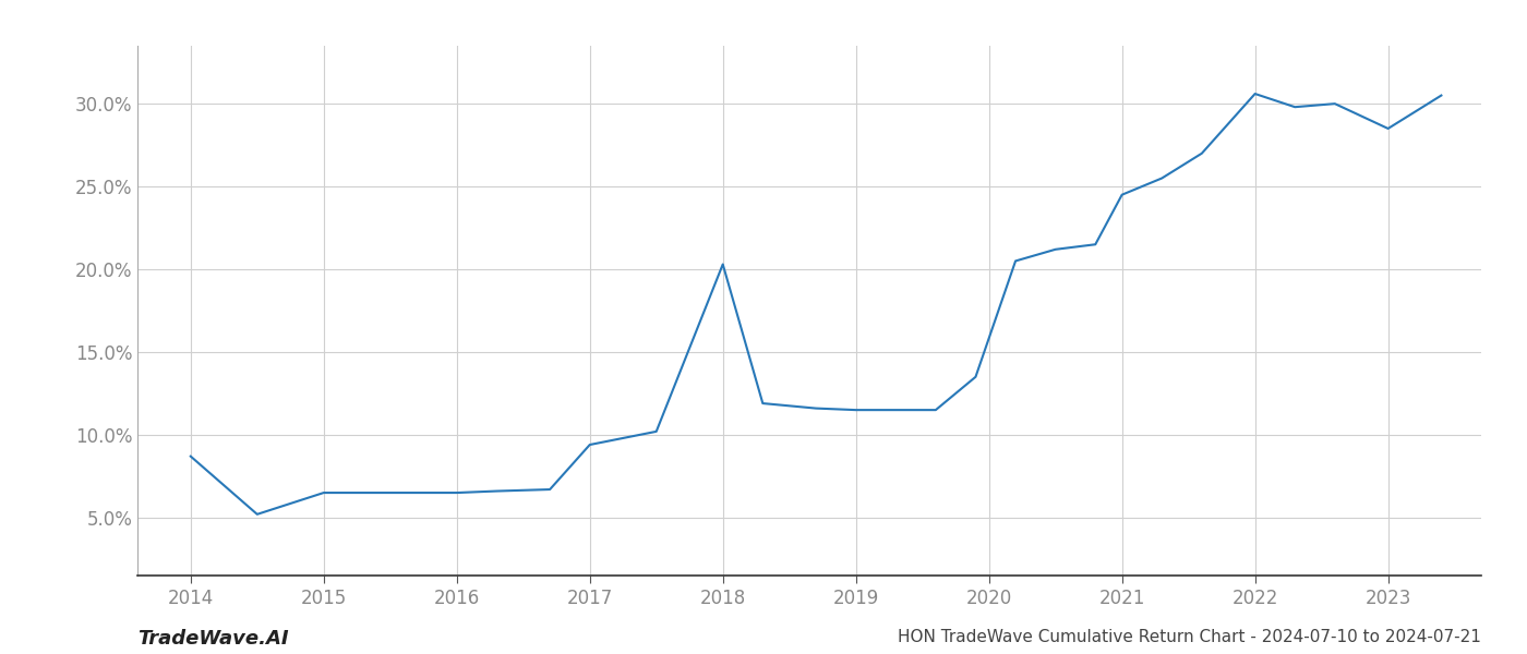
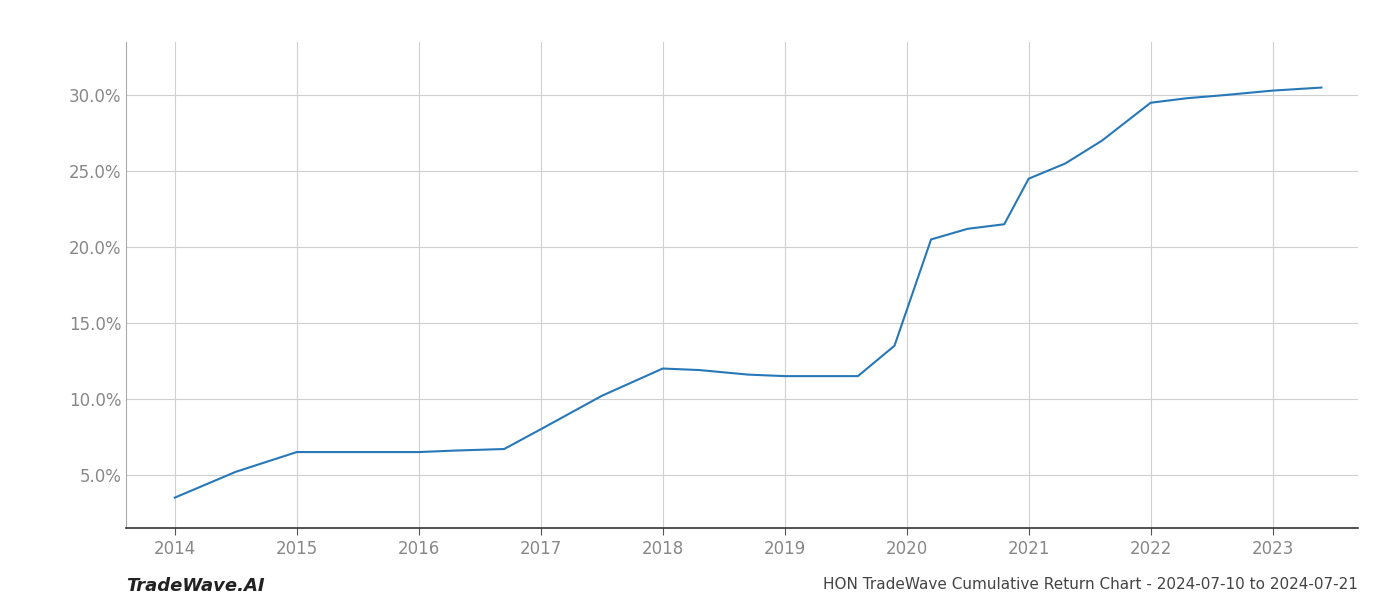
2014: 8.7% -> 3.5%
2017: 9.4% -> 8.0%
2018: 20.3% -> 12.0%
2022: 30.6% -> 29.5%
2023: 28.5% -> 30.3%
